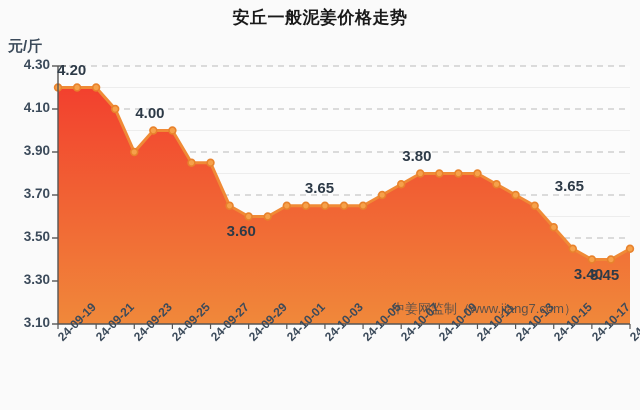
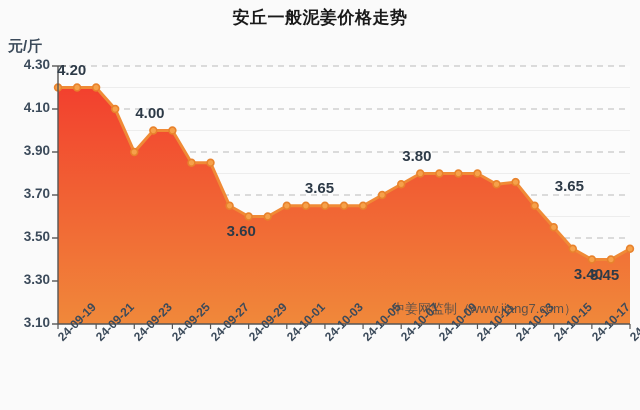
24-10-13: 3.70 -> 3.76
